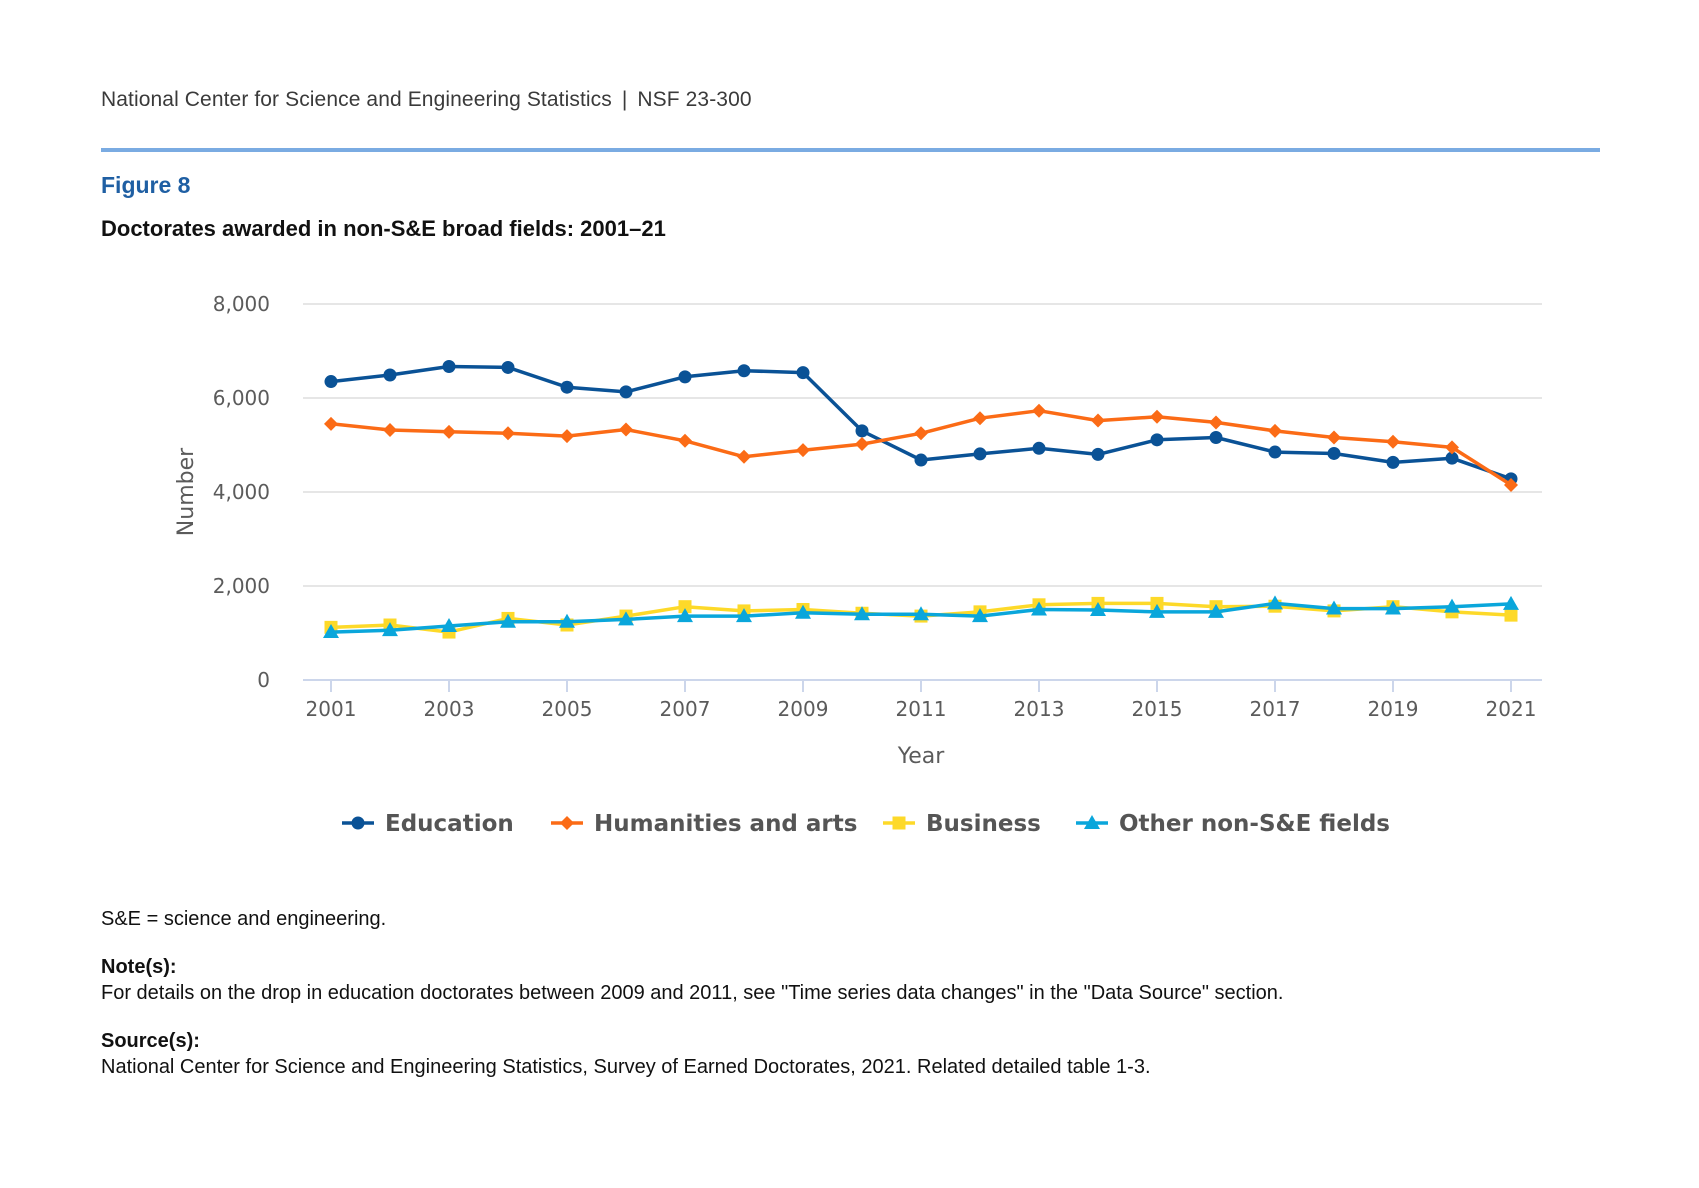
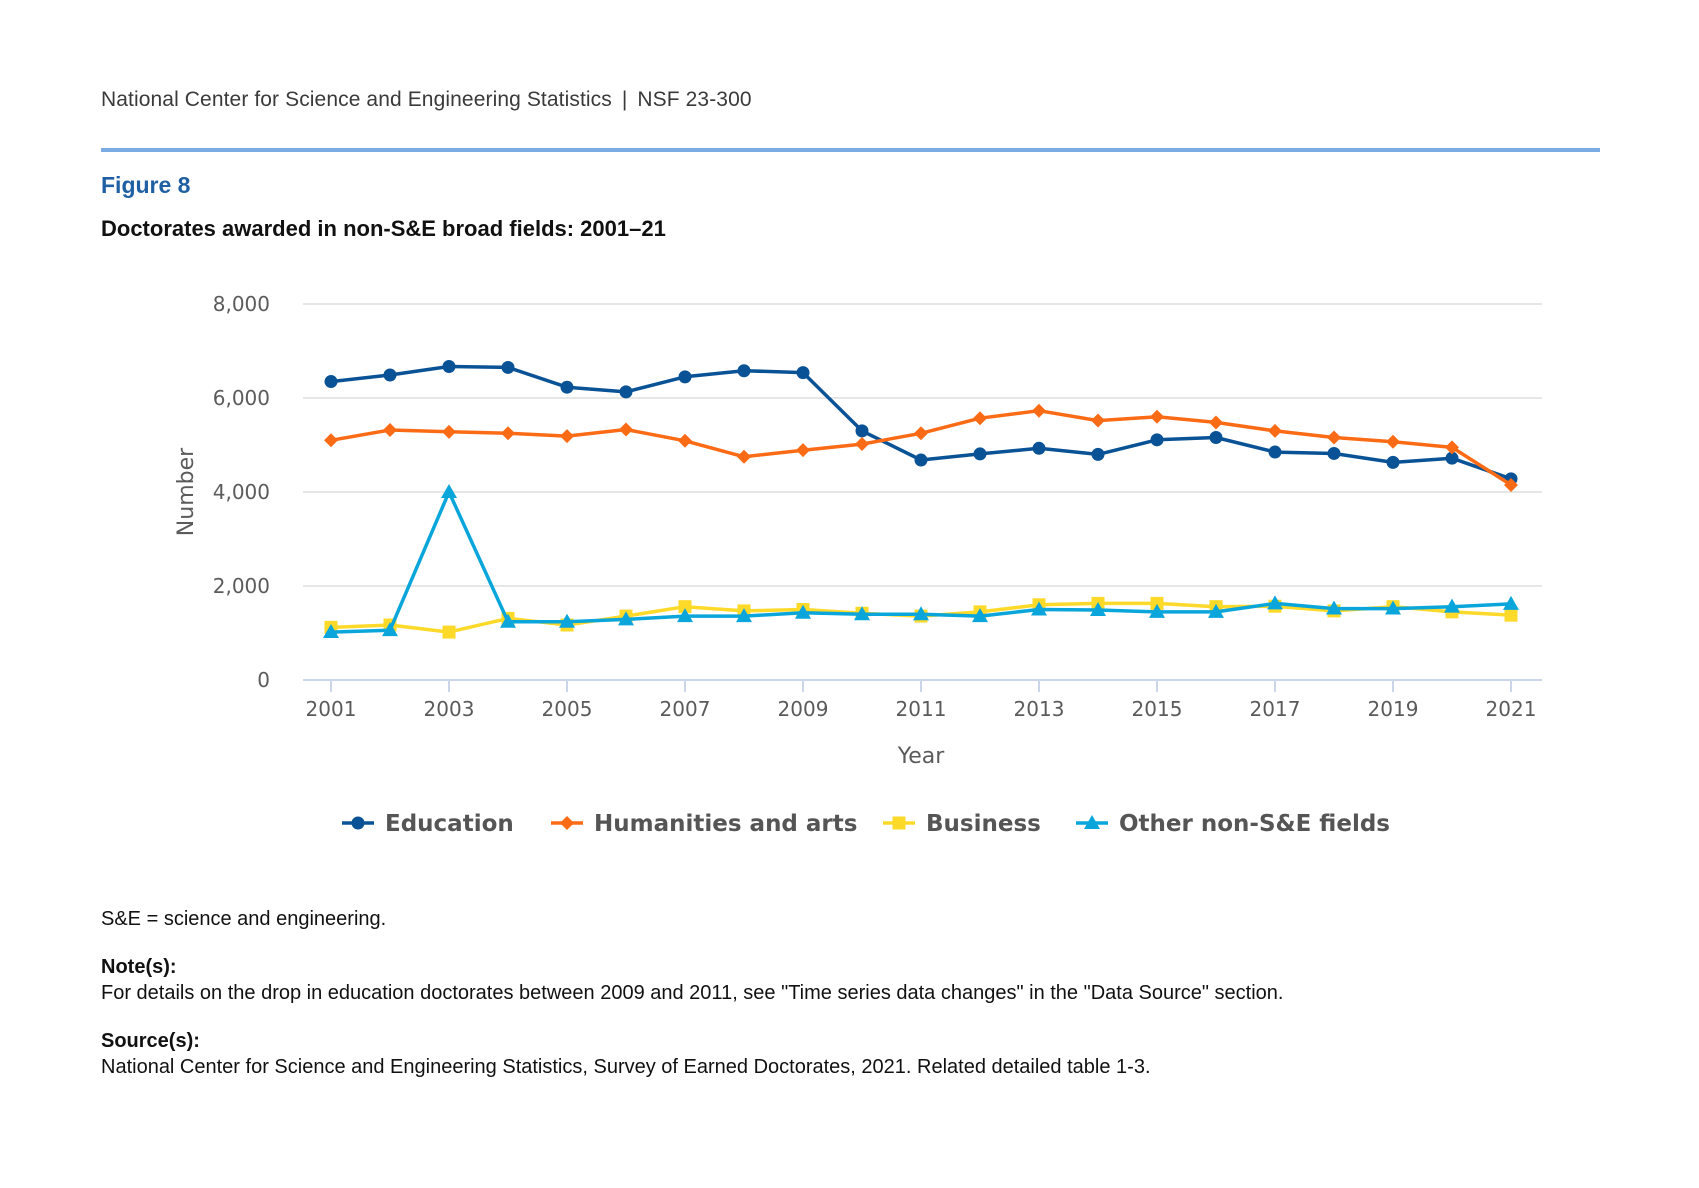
Humanities and arts/2001: 5400 -> 5100
Other non-S&E fields/2003: 1200 -> 4000
